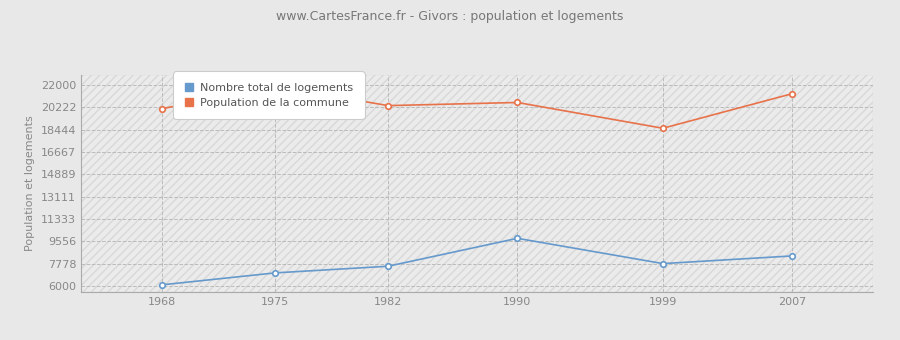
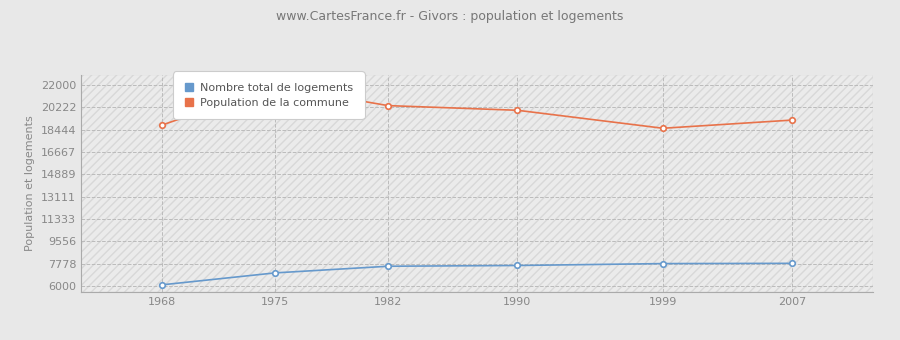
Population de la commune/1968: 20100 -> 18800
Nombre total de logements/1990: 9800 -> 7600
Population de la commune/1990: 20600 -> 20000
Nombre total de logements/2007: 8400 -> 7800
Population de la commune/2007: 21300 -> 19200
